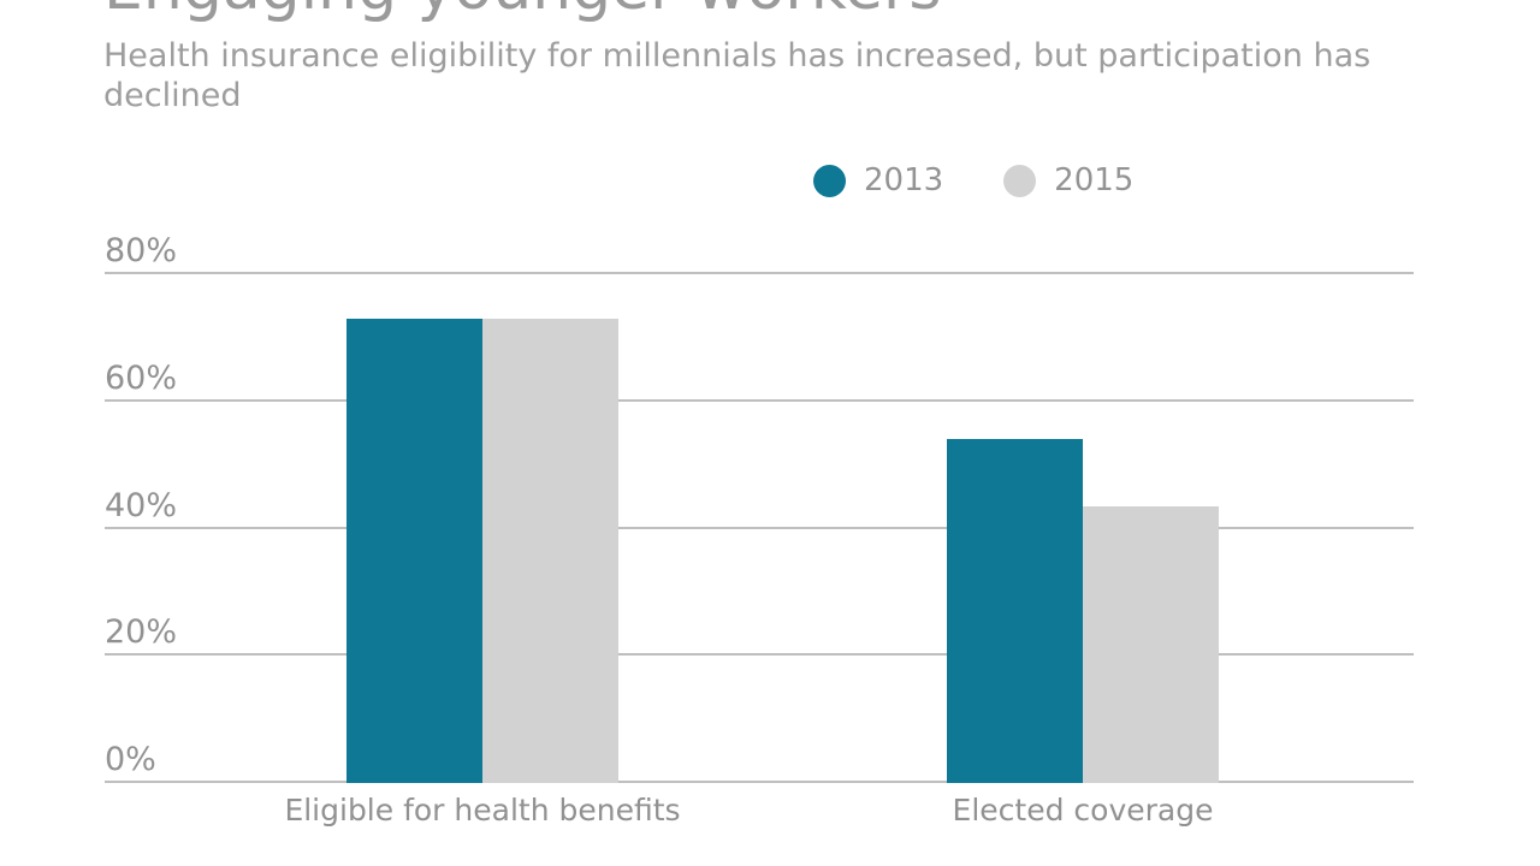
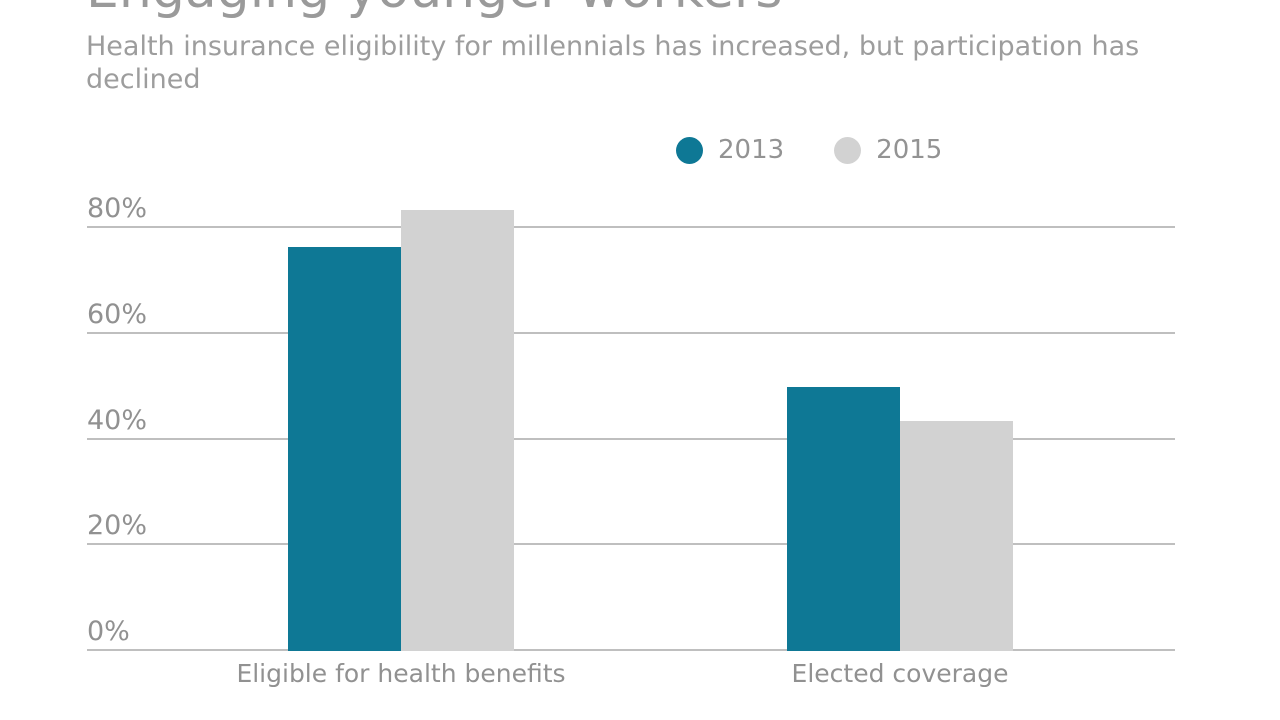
2013/Eligible for health benefits: 73% -> 76%
2015/Eligible for health benefits: 73% -> 84%
2013/Elected coverage: 54% -> 50%
